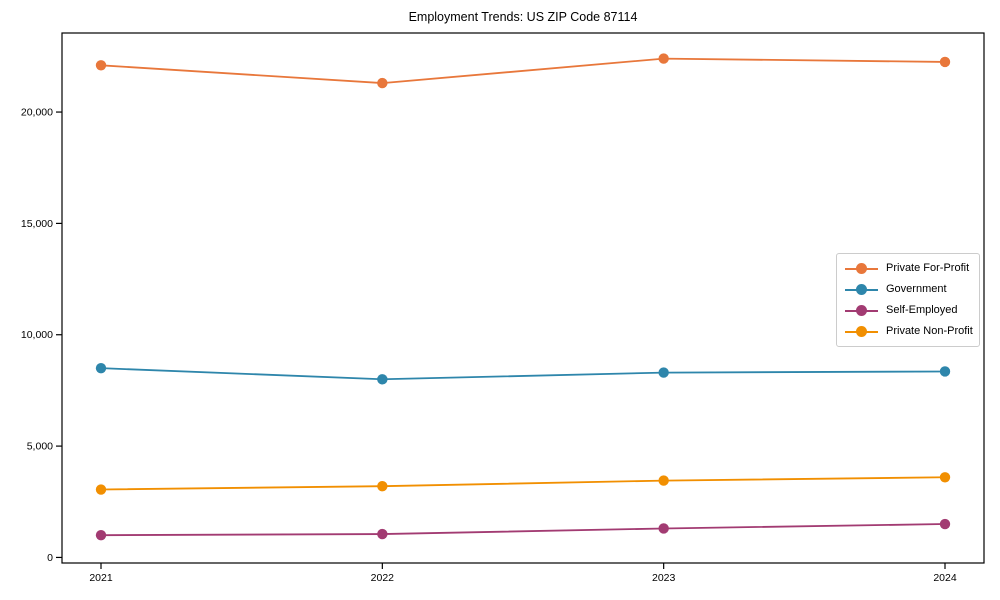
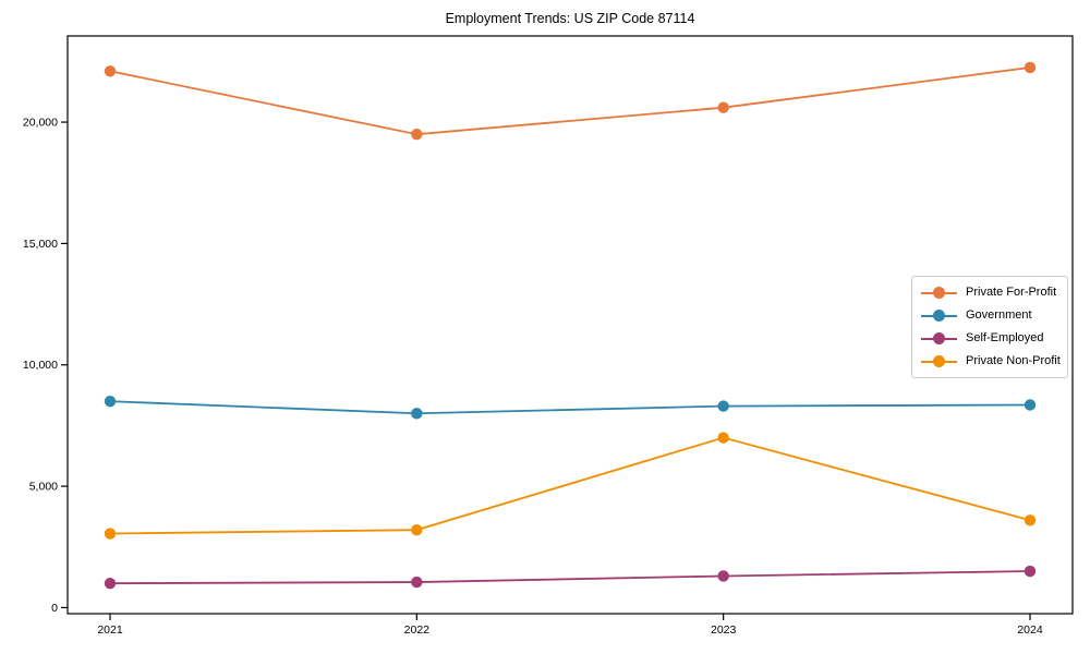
Private For-Profit/2022: 21300 -> 19500
Private For-Profit/2023: 22400 -> 20600
Private Non-Profit/2023: 3400 -> 7000
